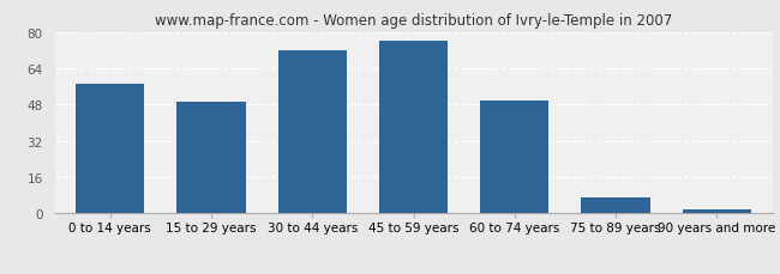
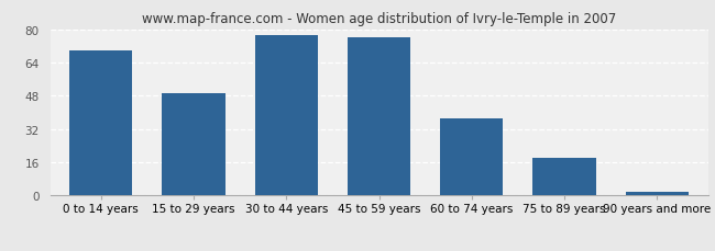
0 to 14 years: 57 -> 70
30 to 44 years: 72 -> 77
60 to 74 years: 50 -> 37
75 to 89 years: 7 -> 18
